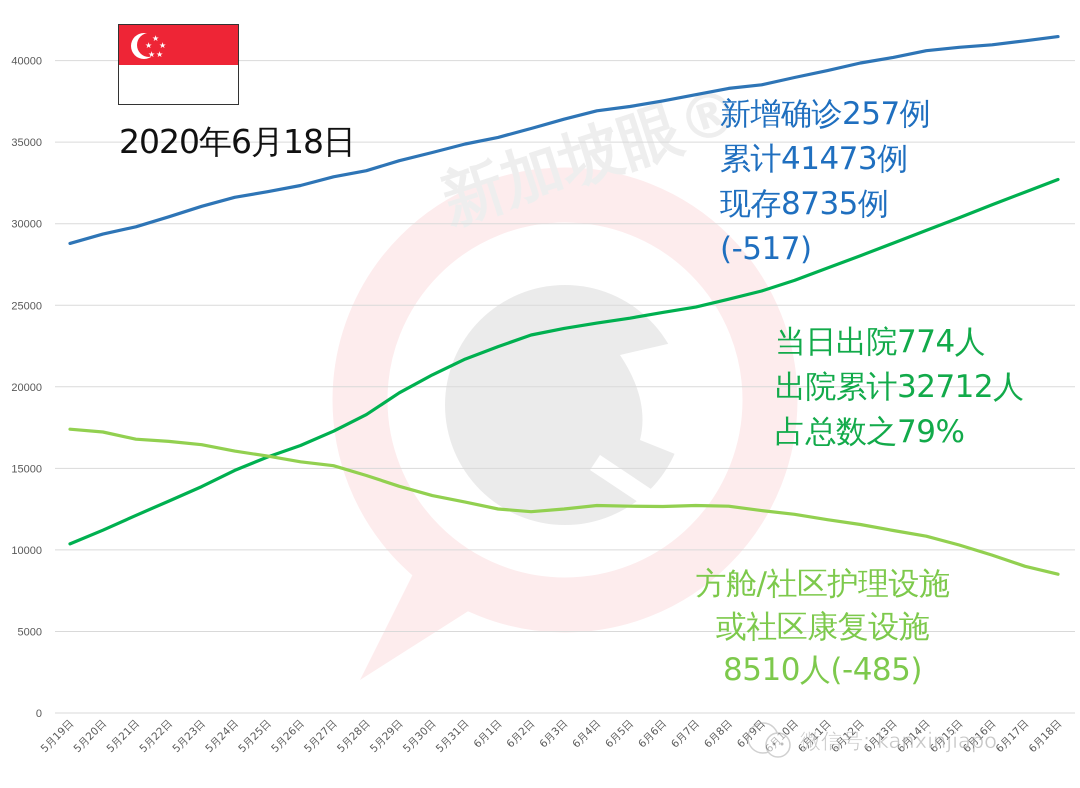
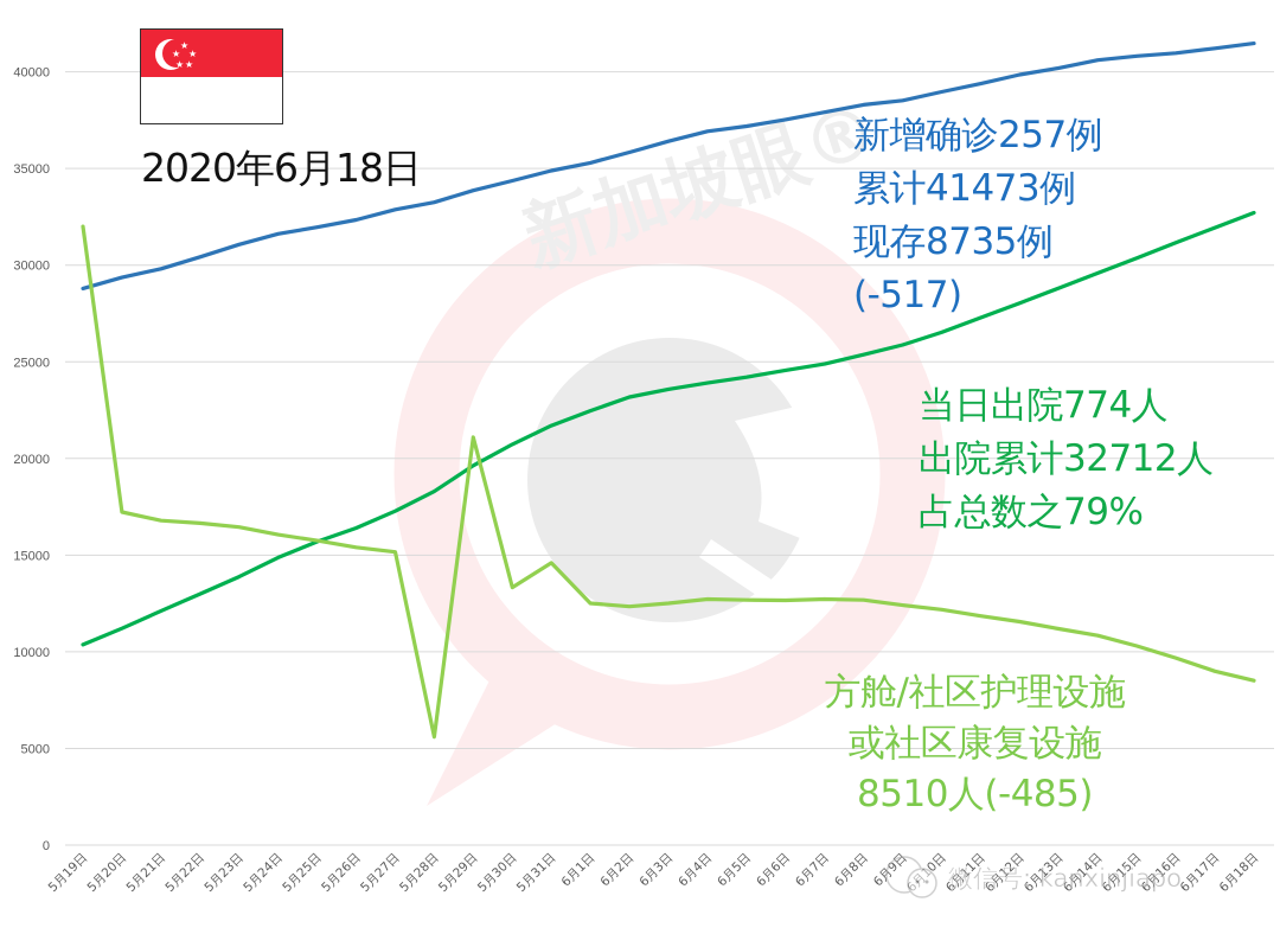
方舱/社区护理设施或社区康复设施/5月19日: 17400 -> 32000
方舱/社区护理设施或社区康复设施/5月28日: 14600 -> 5600
方舱/社区护理设施或社区康复设施/5月29日: 13900 -> 21100
方舱/社区护理设施或社区康复设施/5月31日: 12900 -> 14600
